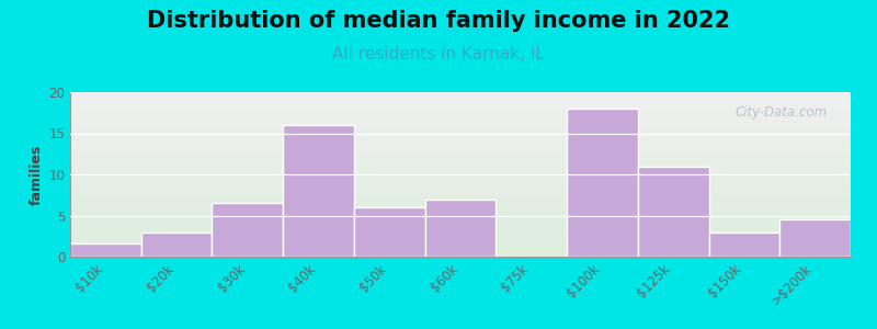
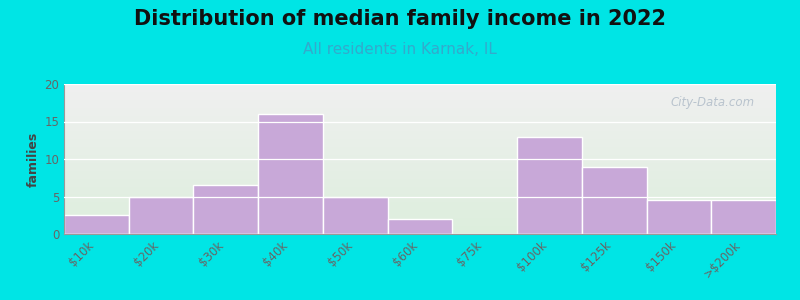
$10k: 1.6 -> 2.5
$20k: 3.0 -> 5.0
$50k: 6.0 -> 5.0
$60k: 7.0 -> 2.0
$100k: 18.0 -> 13.0
$125k: 11.0 -> 9.0
$150k: 3.0 -> 4.5
